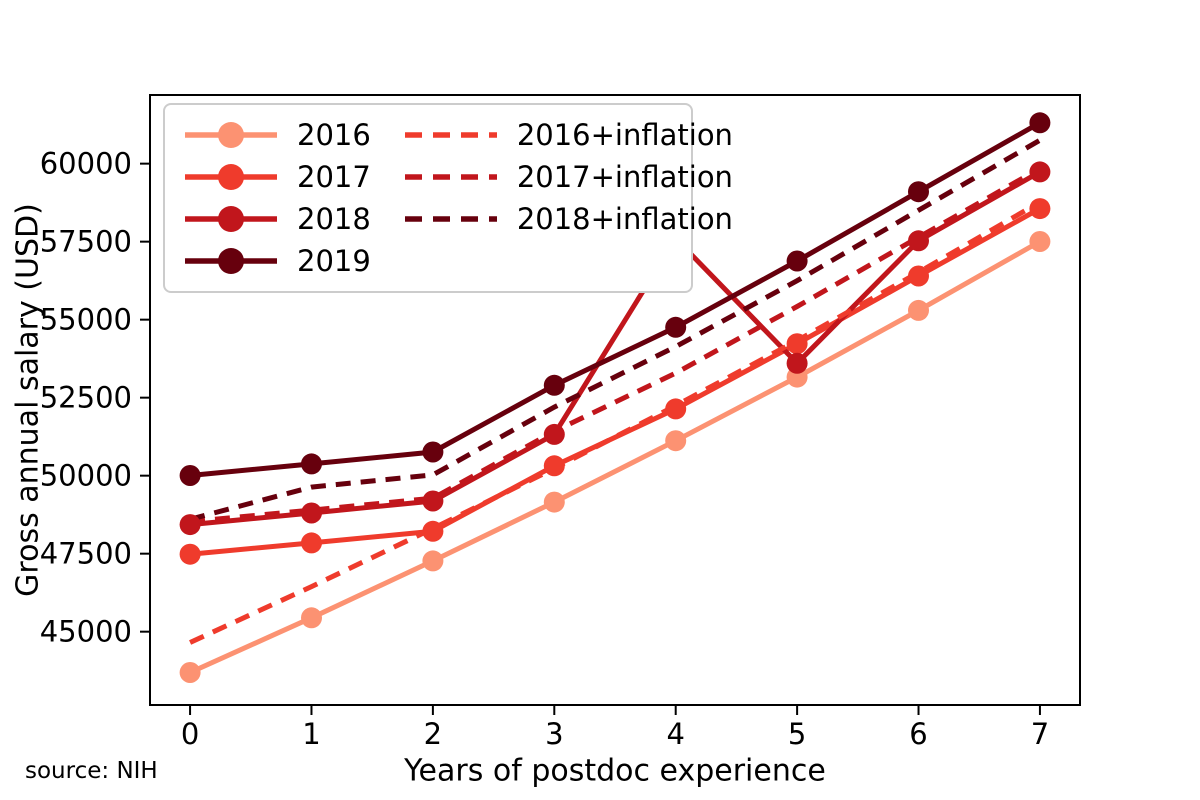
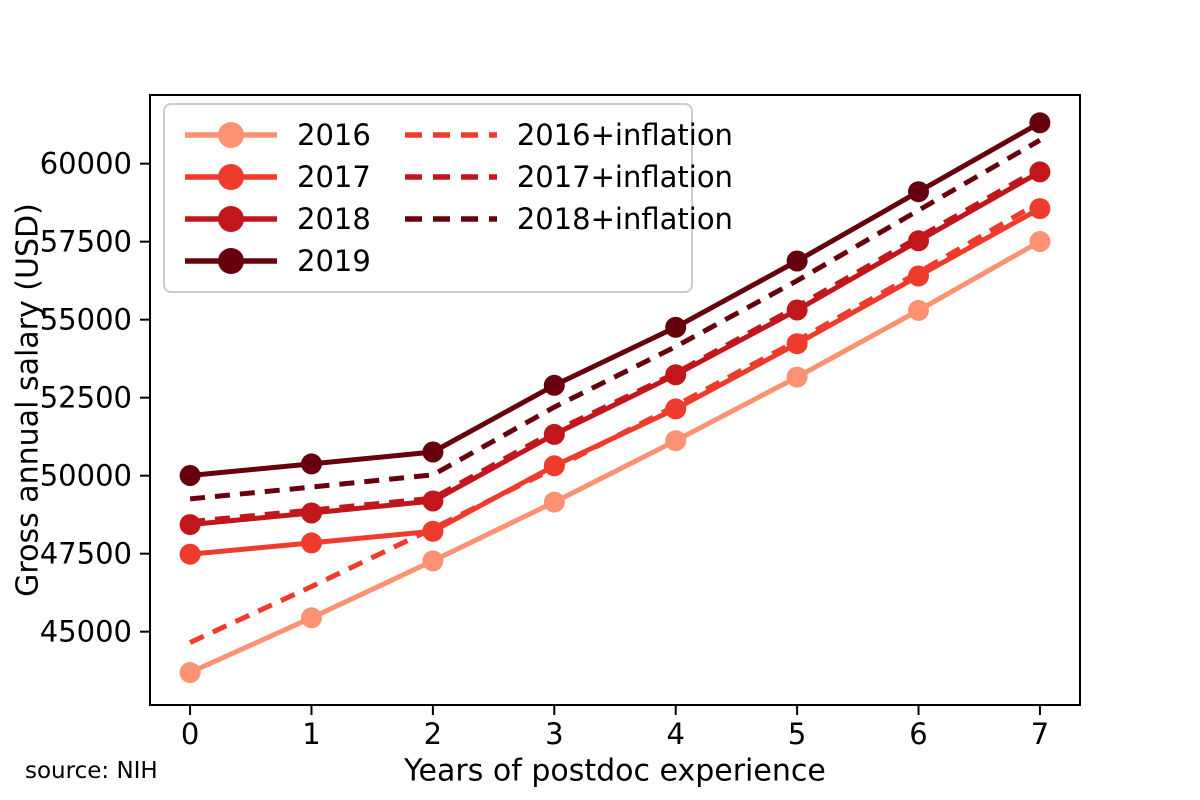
2018+inflation/0: 48600 -> 49300
2018/4: 57600 -> 53200
2018/5: 53600 -> 55300
